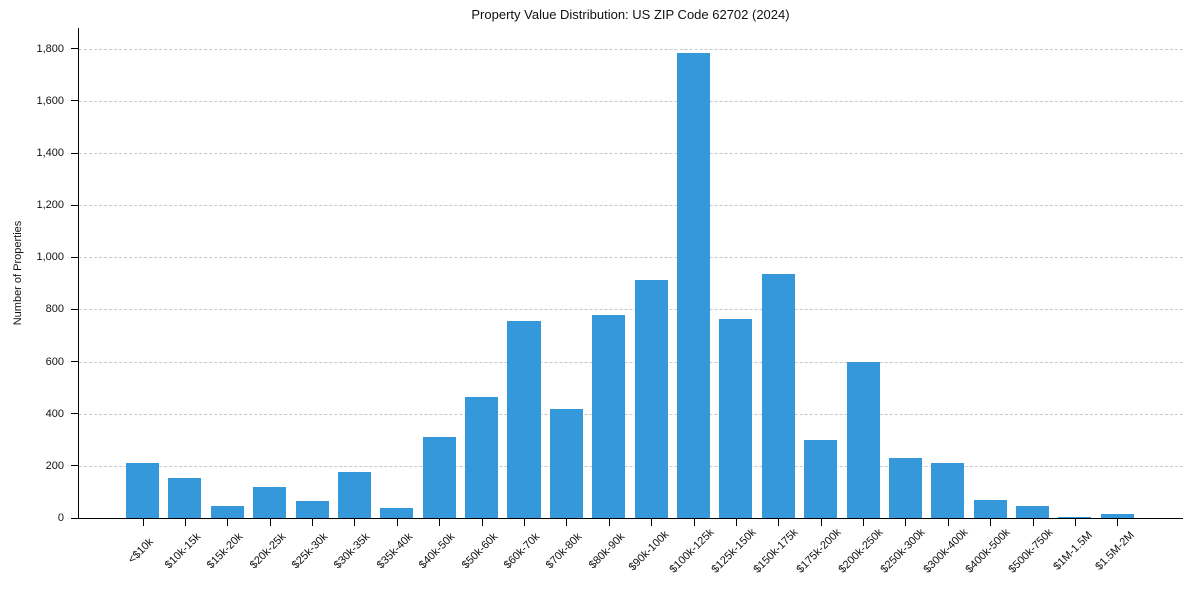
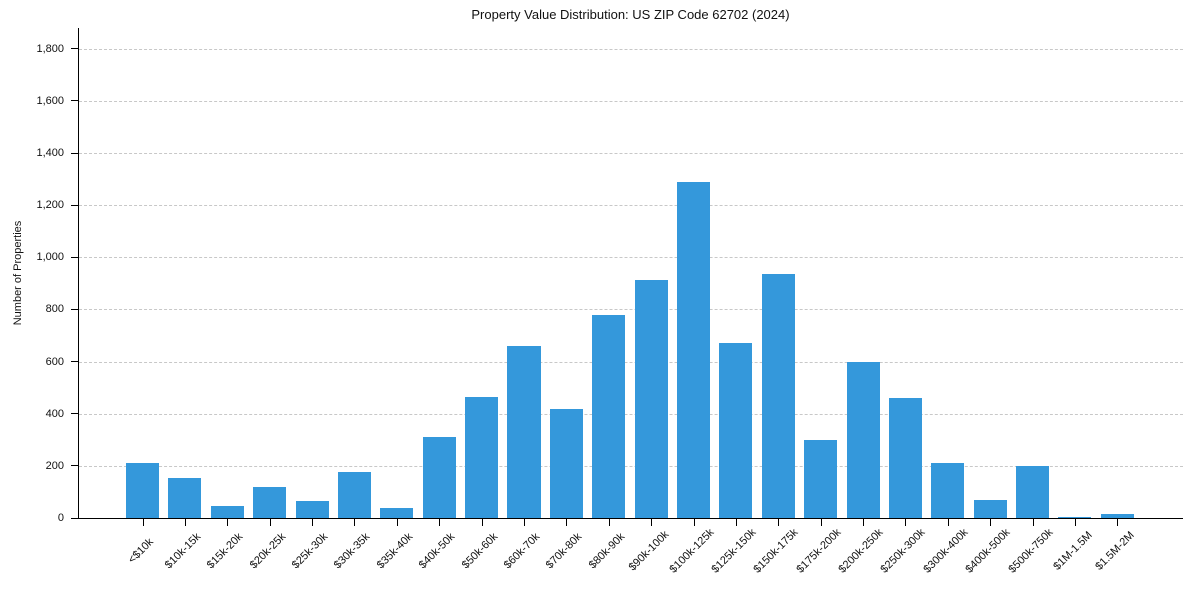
$60k-70k: 760 -> 660
$100k-125k: 1780 -> 1290
$125k-150k: 760 -> 670
$250k-300k: 230 -> 460
$500k-750k: 40 -> 200
